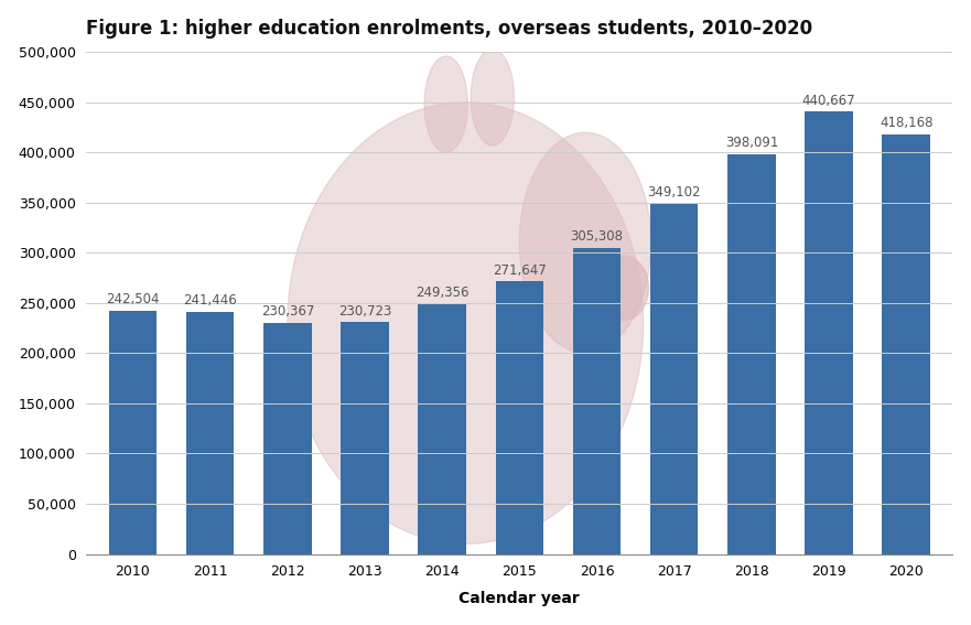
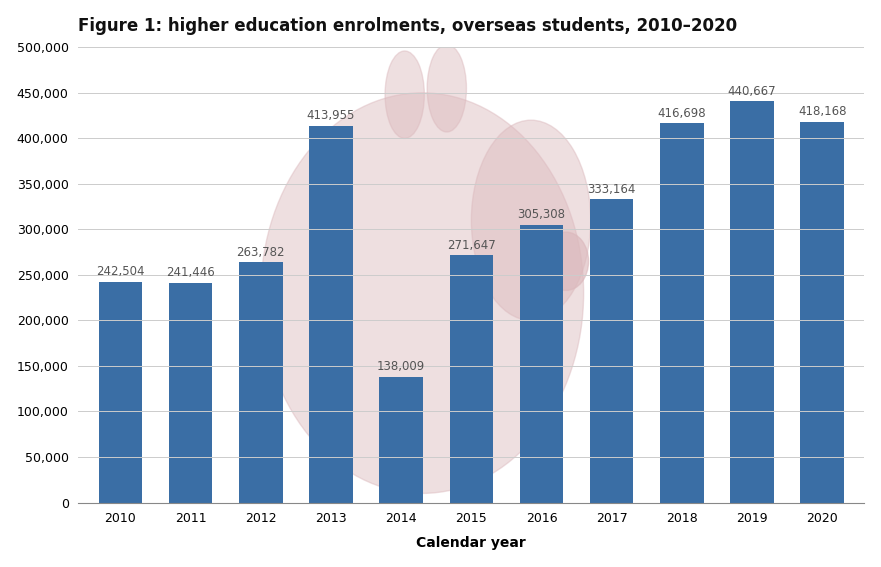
2012: 230,367 -> 263,782
2013: 230,723 -> 413,955
2014: 249,356 -> 138,009
2017: 349,102 -> 333,164
2018: 398,091 -> 416,698
